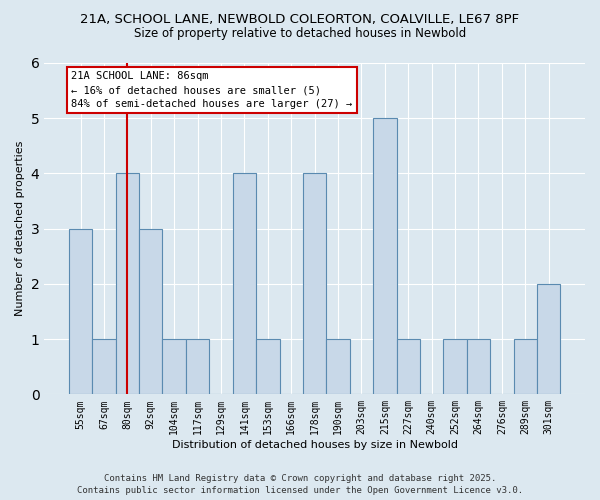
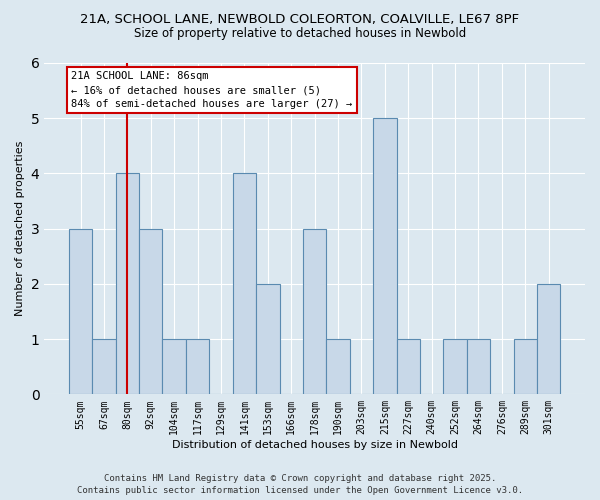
153sqm: 1 -> 2
178sqm: 4 -> 3
